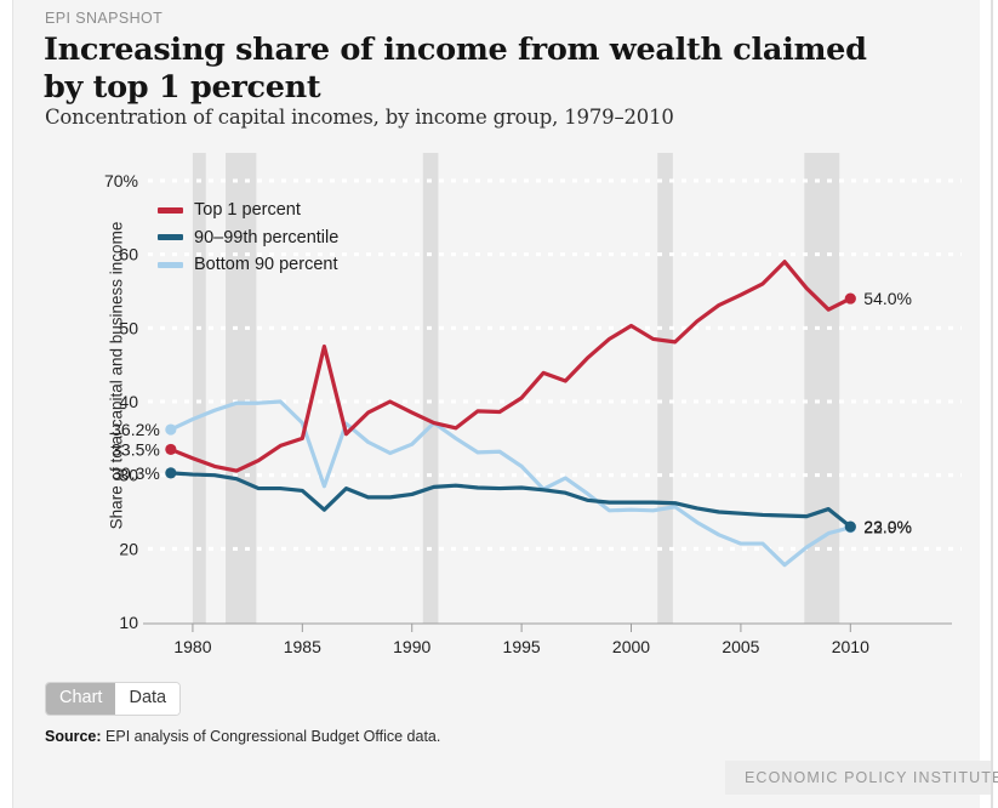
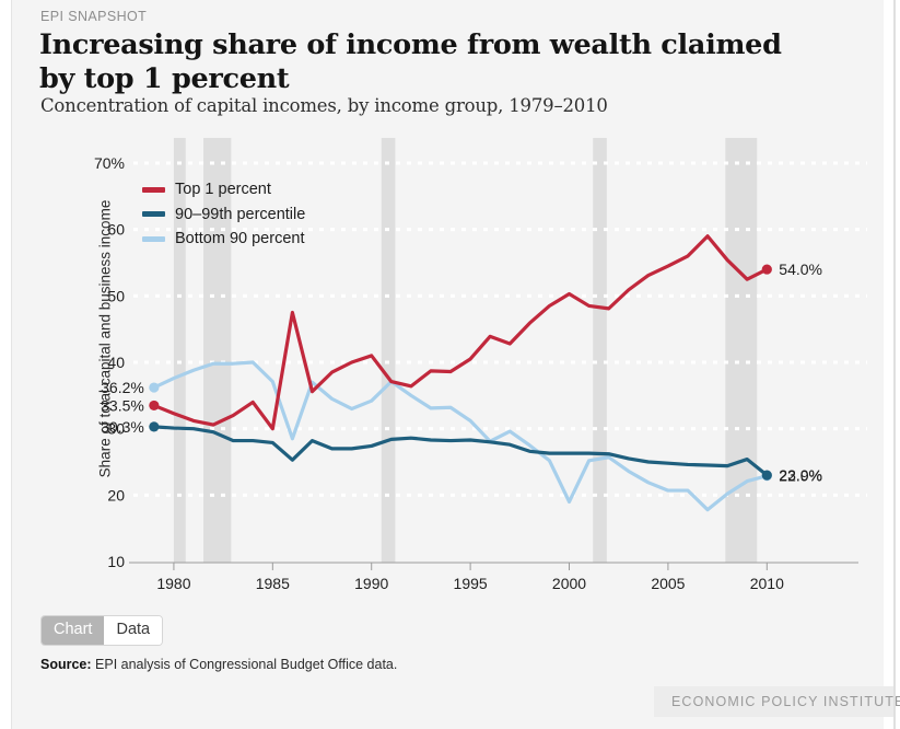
Top 1 percent/1985: 35% -> 30%
Top 1 percent/1990: 38% -> 41%
Bottom 90 percent/2000: 25% -> 19%
